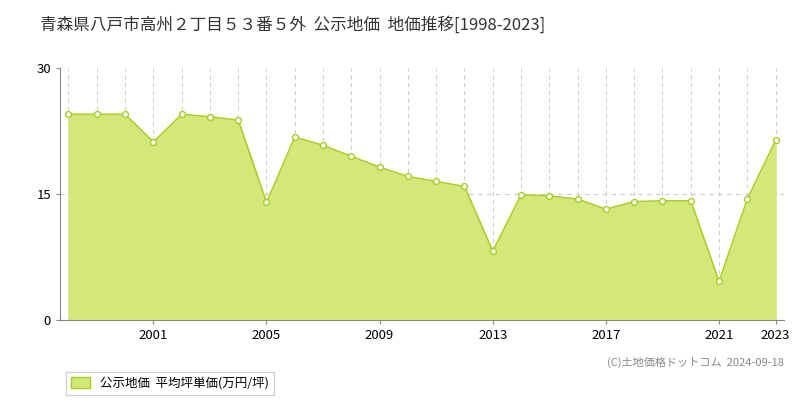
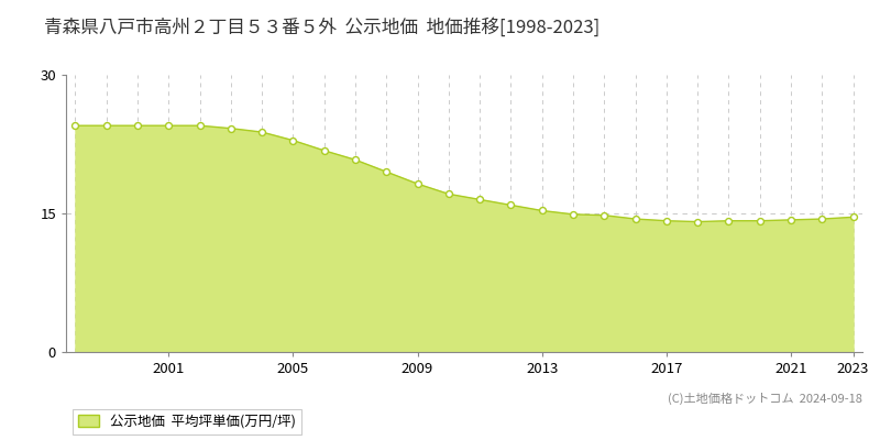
2001: 21.2 -> 24.5
2005: 14.0 -> 22.9
2013: 8.2 -> 15.3
2017: 13.2 -> 14.2
2021: 4.6 -> 14.3
2023: 21.4 -> 14.6
